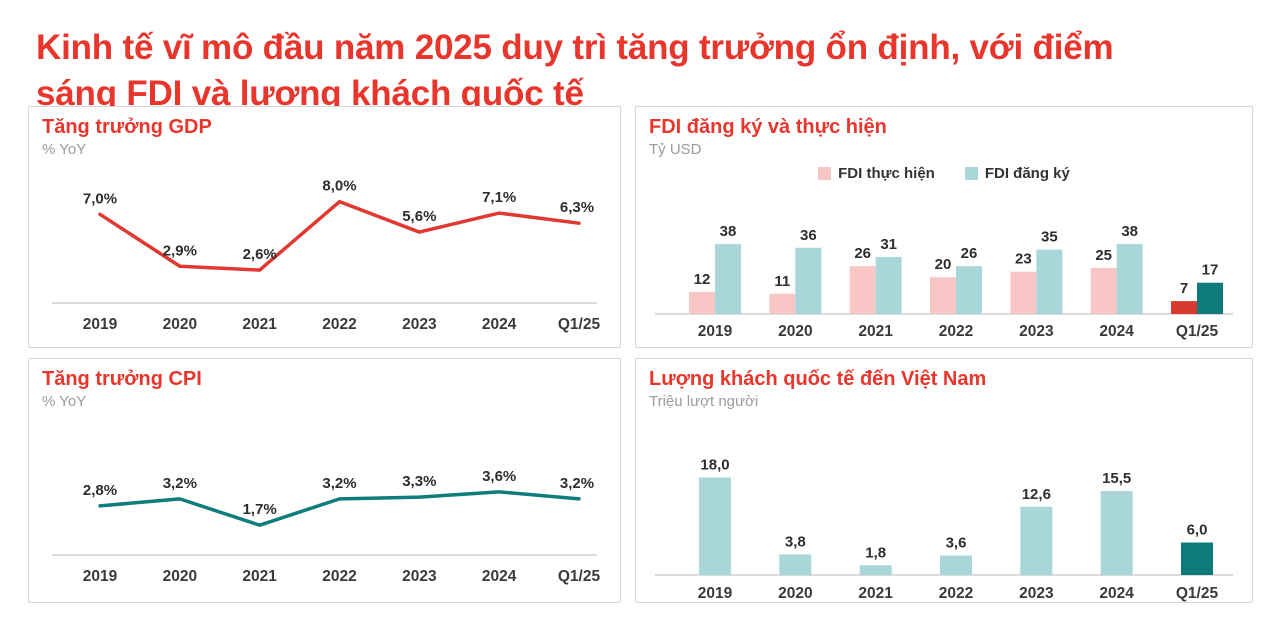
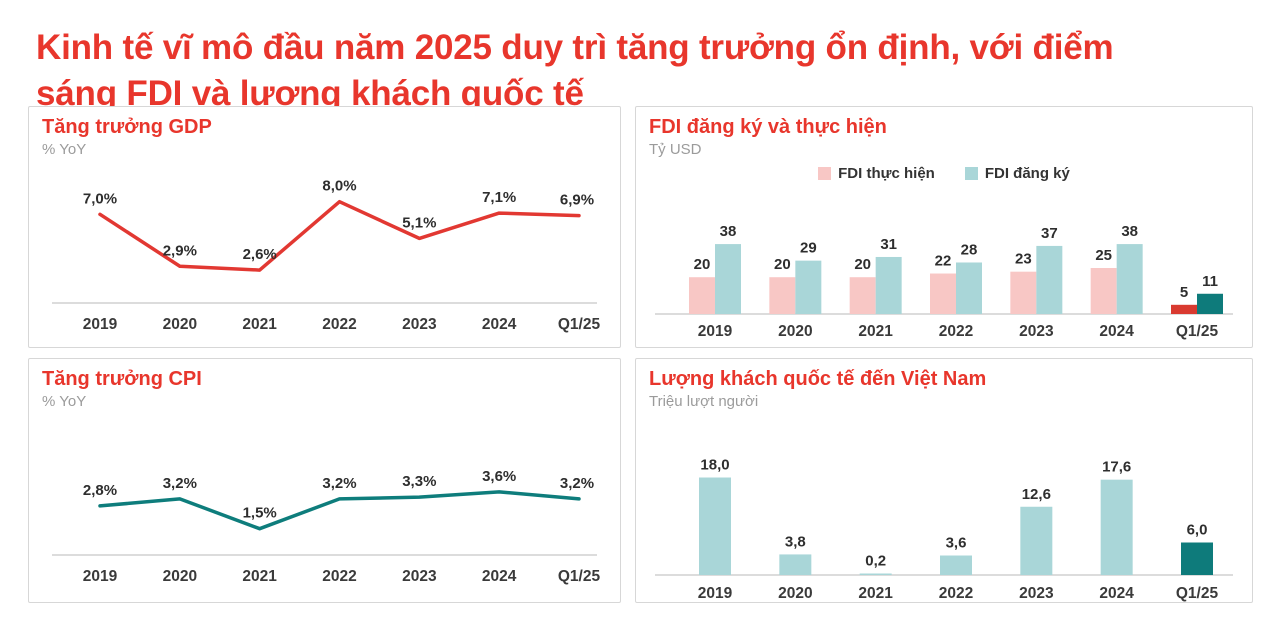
Tăng trưởng GDP/2023: 5,6% -> 5,1%
Tăng trưởng GDP/Q1/25: 6,3% -> 6,9%
FDI đăng ký và thực hiện/FDI thực hiện/2019: 12 -> 20
FDI đăng ký và thực hiện/FDI thực hiện/2020: 11 -> 20
FDI đăng ký và thực hiện/FDI đăng ký/2020: 36 -> 29
FDI đăng ký và thực hiện/FDI thực hiện/2021: 26 -> 20
FDI đăng ký và thực hiện/FDI thực hiện/2022: 20 -> 22
FDI đăng ký và thực hiện/FDI đăng ký/2022: 26 -> 28
FDI đăng ký và thực hiện/FDI đăng ký/2023: 35 -> 37
FDI đăng ký và thực hiện/FDI thực hiện/Q1/25: 7 -> 5
FDI đăng ký và thực hiện/FDI đăng ký/Q1/25: 17 -> 11
Tăng trưởng CPI/2021: 1,7% -> 1,5%
Lượng khách quốc tế đến Việt Nam/2021: 1,8 -> 0,2
Lượng khách quốc tế đến Việt Nam/2024: 15,5 -> 17,6
